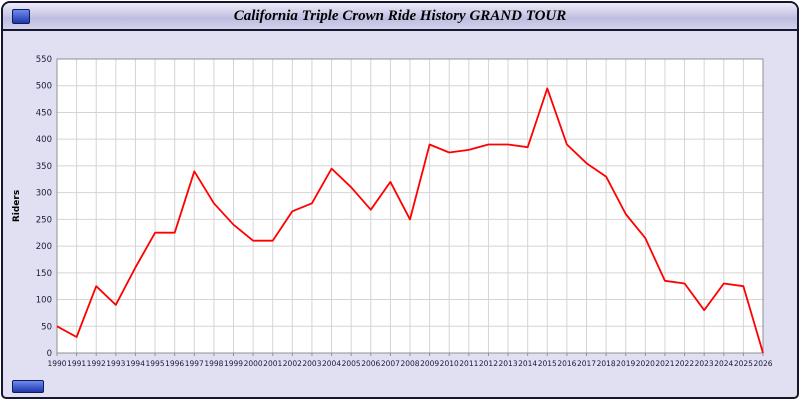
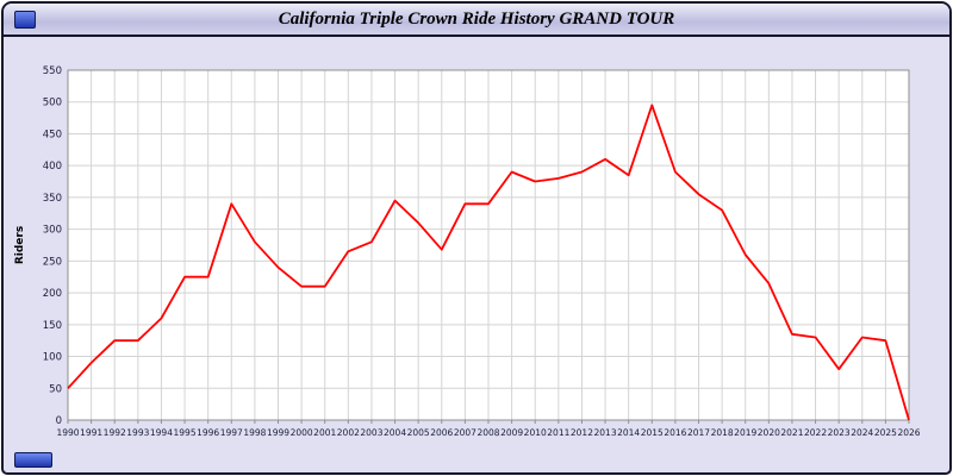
1991: 30 -> 90
1993: 90 -> 120
2007: 320 -> 340
2008: 250 -> 340
2013: 390 -> 410
